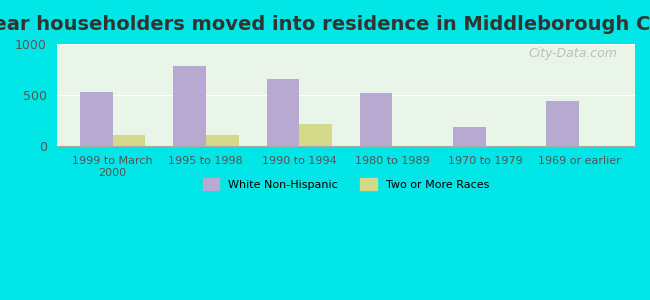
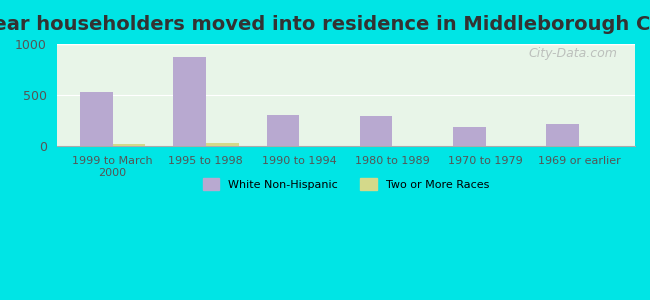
Two or More Races/1999 to March 2000: 110 -> 30
White Non-Hispanic/1995 to 1998: 780 -> 870
Two or More Races/1995 to 1998: 110 -> 30
White Non-Hispanic/1990 to 1994: 660 -> 300
Two or More Races/1990 to 1994: 220 -> 10
White Non-Hispanic/1980 to 1989: 520 -> 290
White Non-Hispanic/1969 or earlier: 440 -> 220
